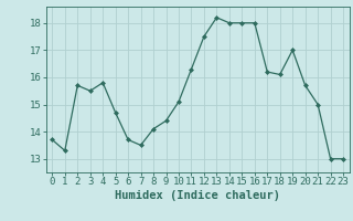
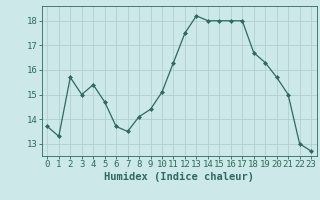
3: 15.5 -> 15.0
4: 15.8 -> 15.4
17: 16.2 -> 18.0
18: 16.1 -> 16.7
19: 17.0 -> 16.3
23: 13.0 -> 12.7
